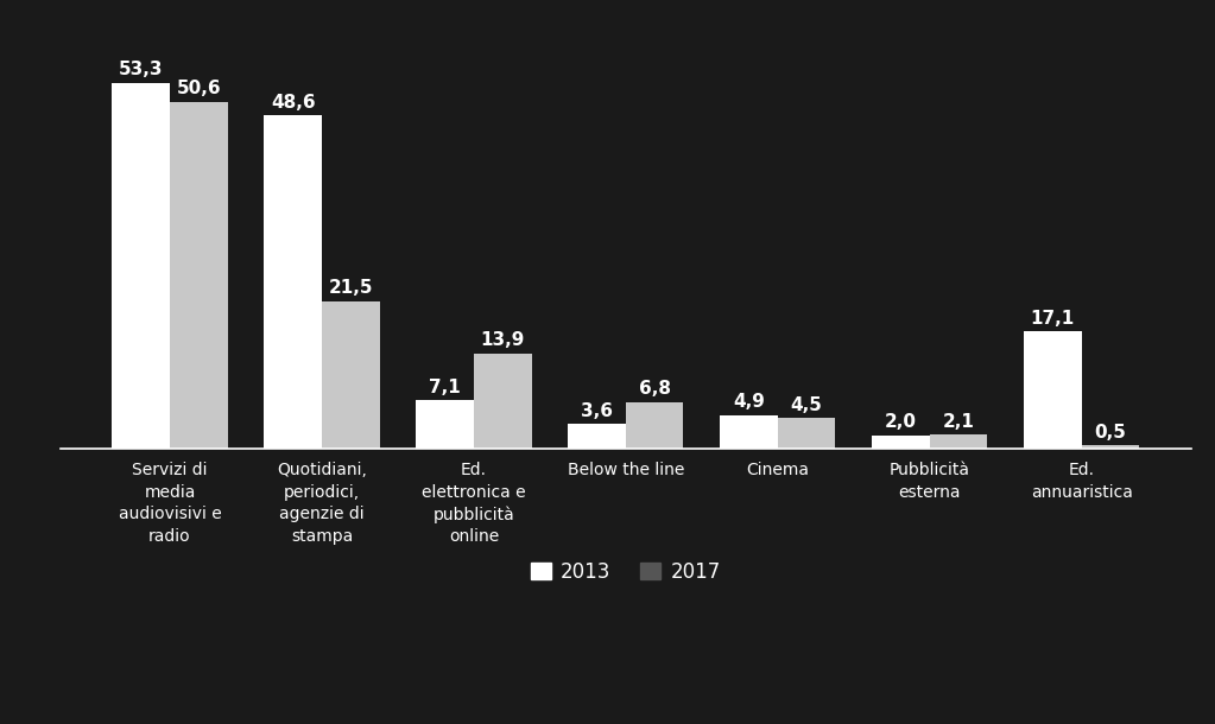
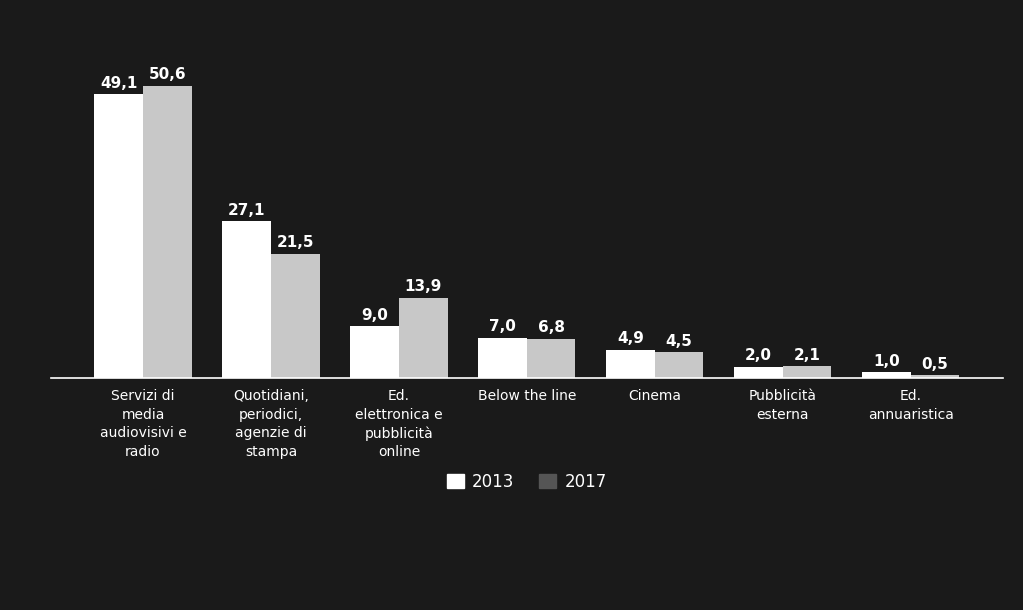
2013/Servizi di media audiovisivi e radio: 53,3 -> 49,1
2013/Quotidiani, periodici, agenzie di stampa: 48,6 -> 27,1
2013/Ed. elettronica e pubblicità online: 7,1 -> 9,0
2013/Below the line: 3,6 -> 7,0
2013/Ed. annuaristica: 17,1 -> 1,0
